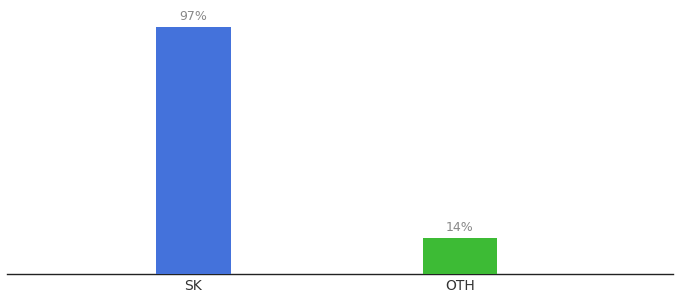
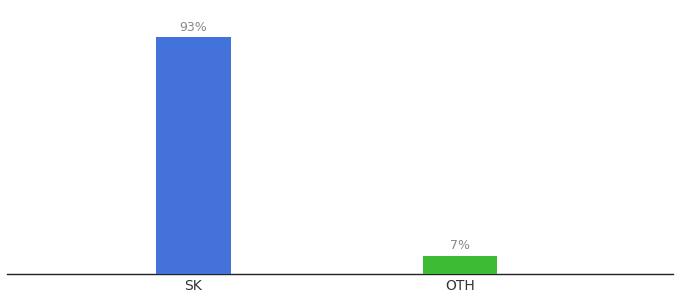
SK: 97% -> 93%
OTH: 14% -> 7%
